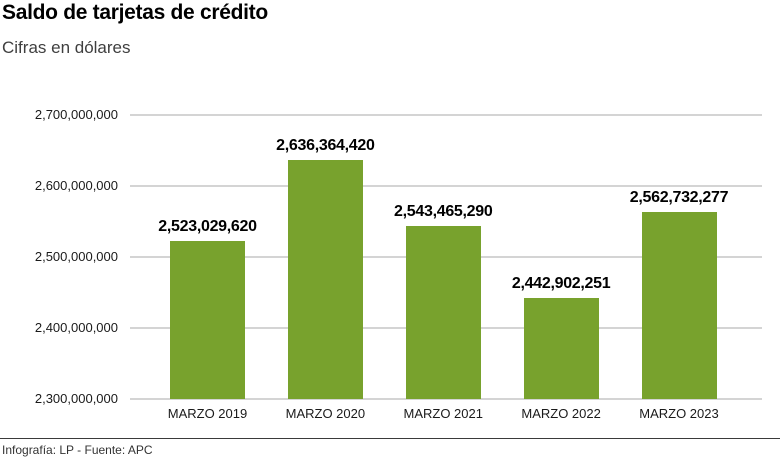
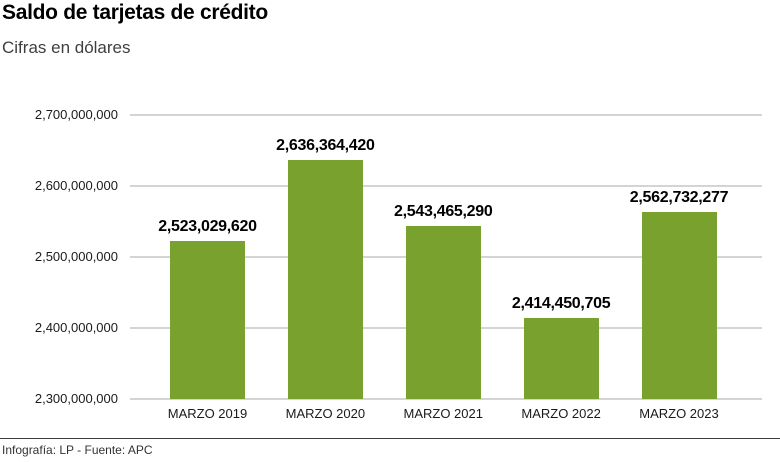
MARZO 2022: 2,442,902,251 -> 2,414,450,705
